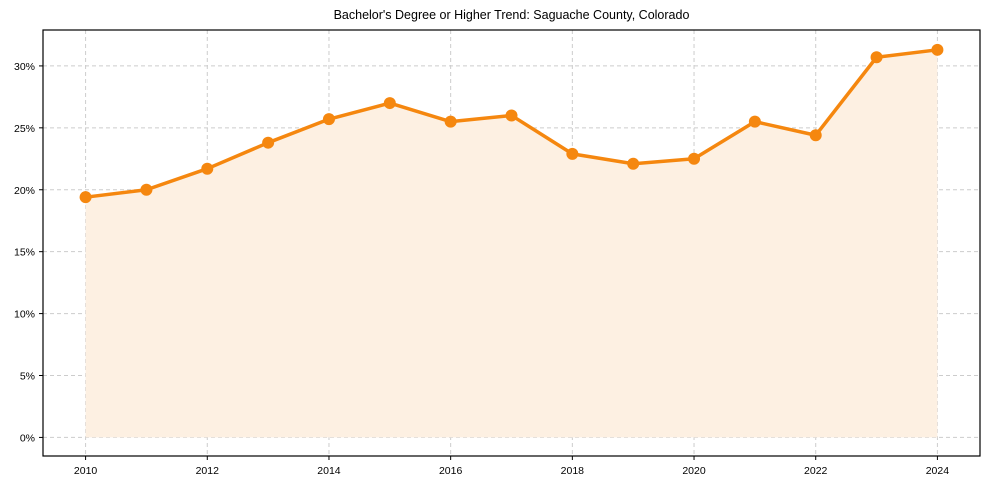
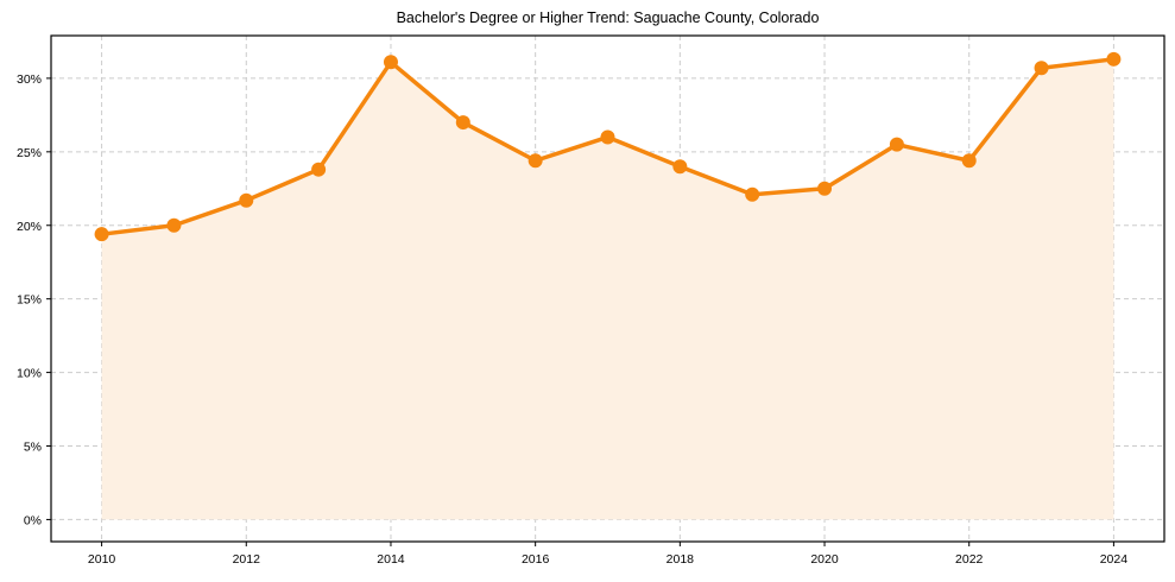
2014: 25.7% -> 31.1%
2016: 25.5% -> 24.4%
2018: 22.9% -> 24.0%
